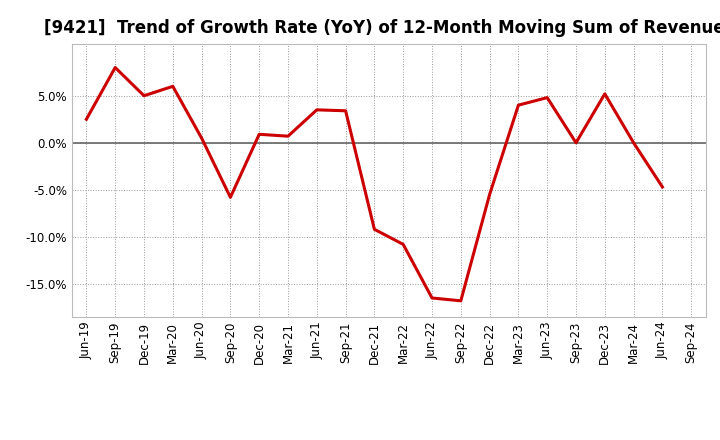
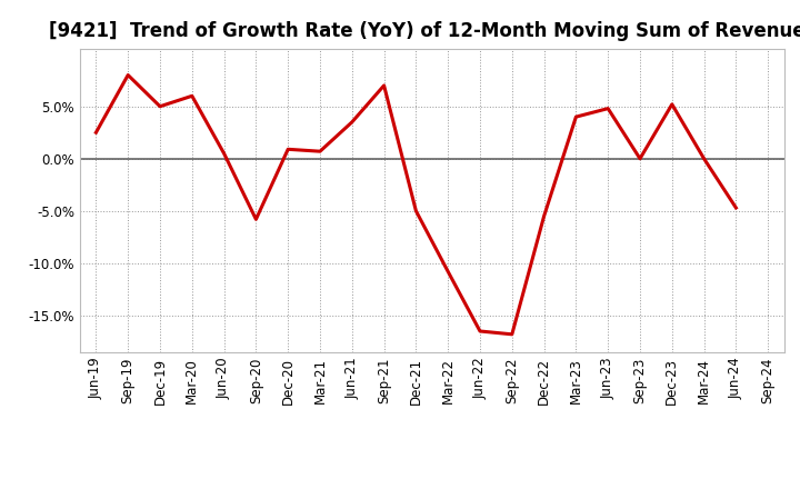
Sep-21: 3.4% -> 7.0%
Dec-21: -9.2% -> -5.0%
